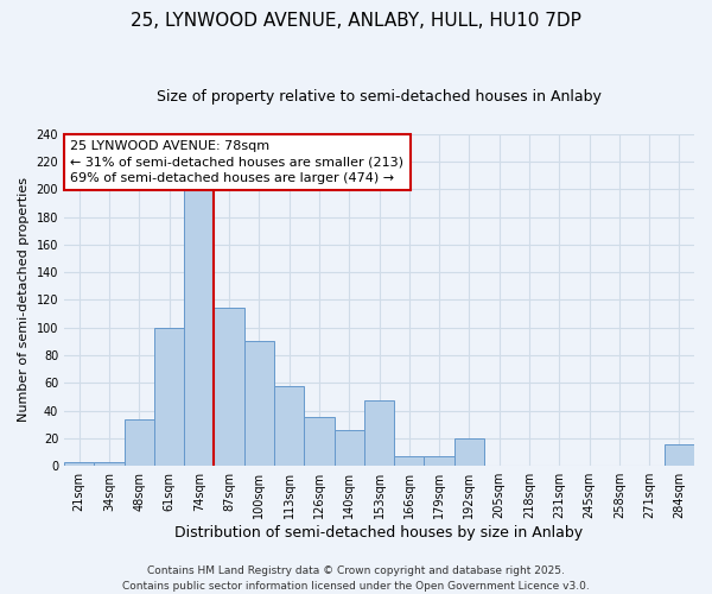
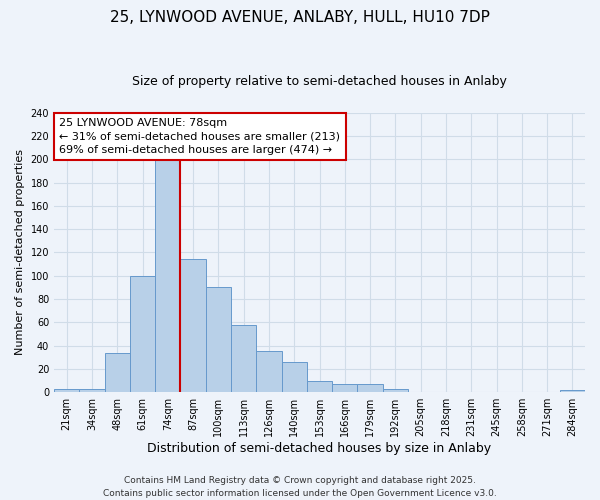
153sqm: 47 -> 10
192sqm: 20 -> 3
284sqm: 16 -> 2
